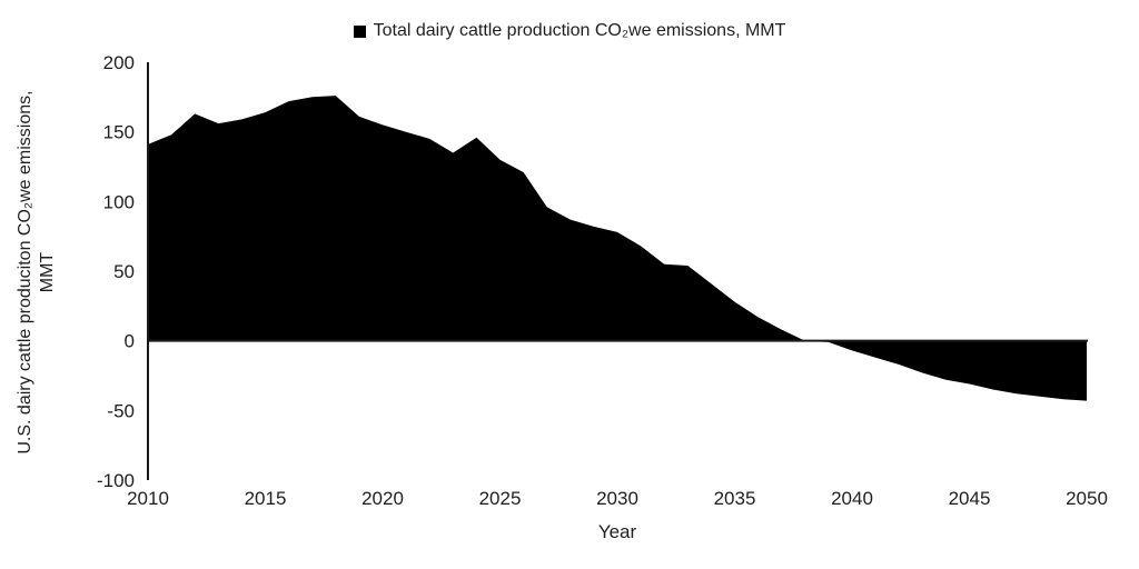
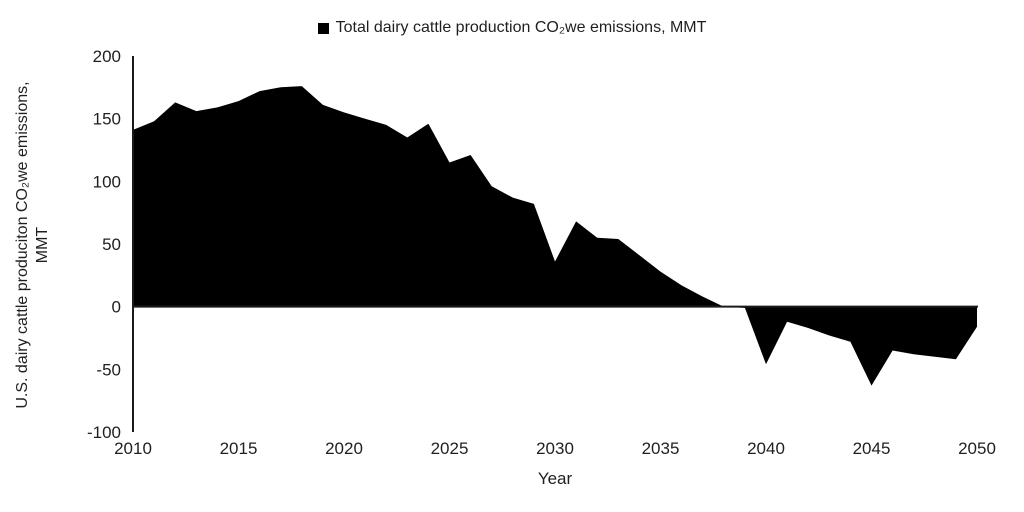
2025: 130 -> 115
2030: 78 -> 36
2040: -7 -> -46
2045: -31 -> -63
2050: -43 -> -16
